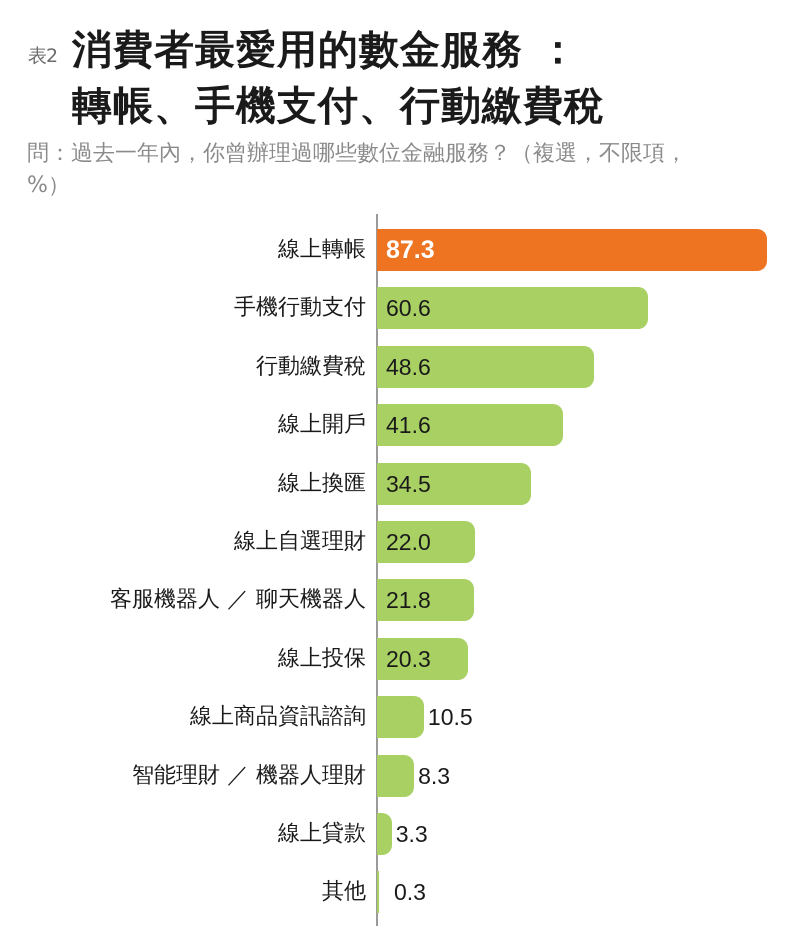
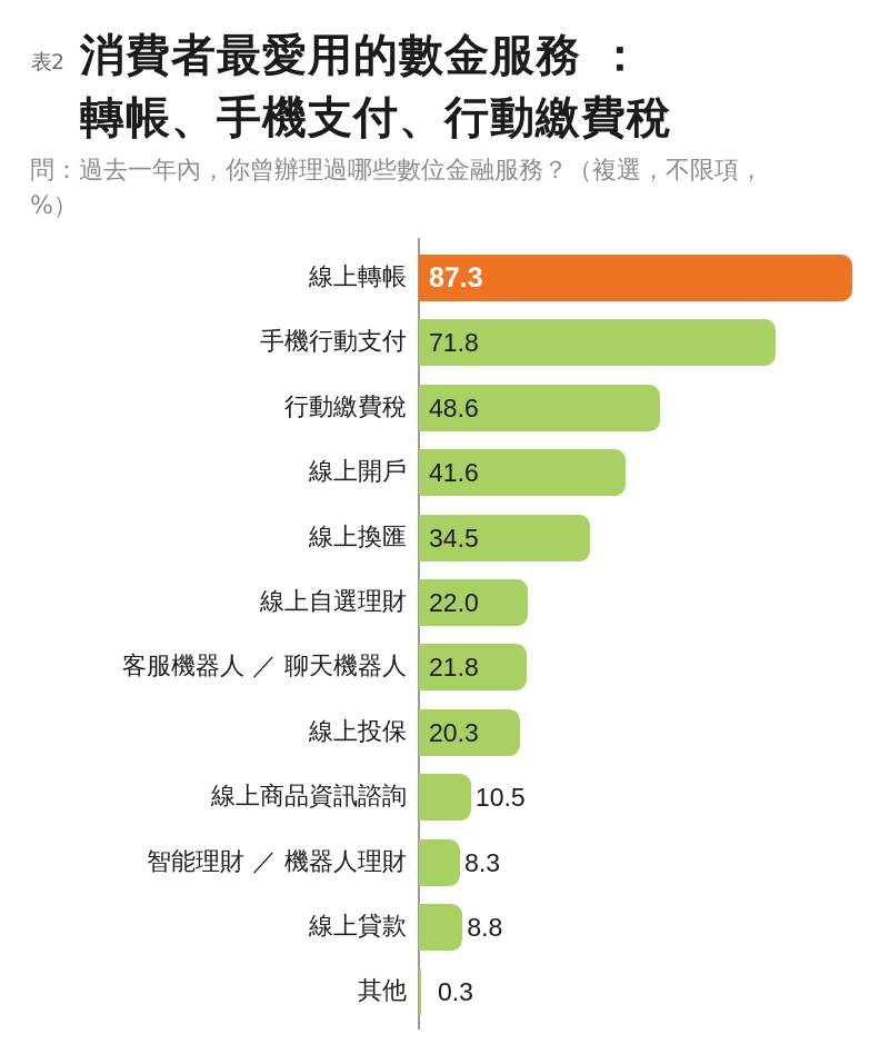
手機行動支付: 60.6 -> 71.8
線上貸款: 3.3 -> 8.8
